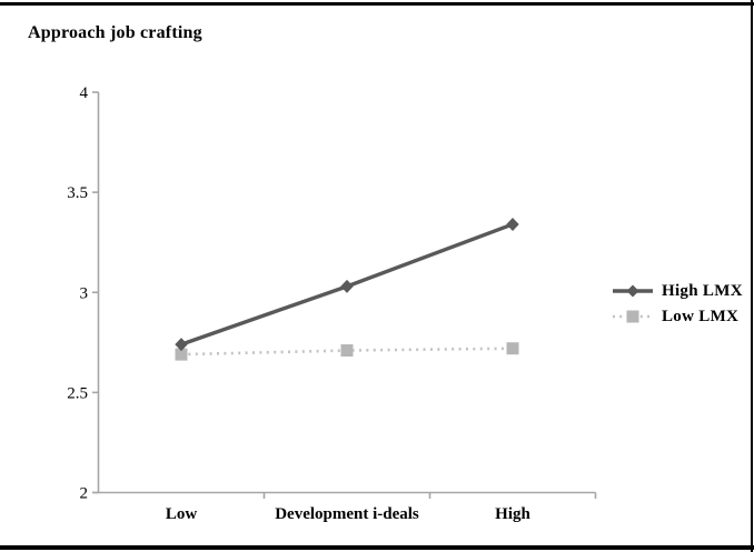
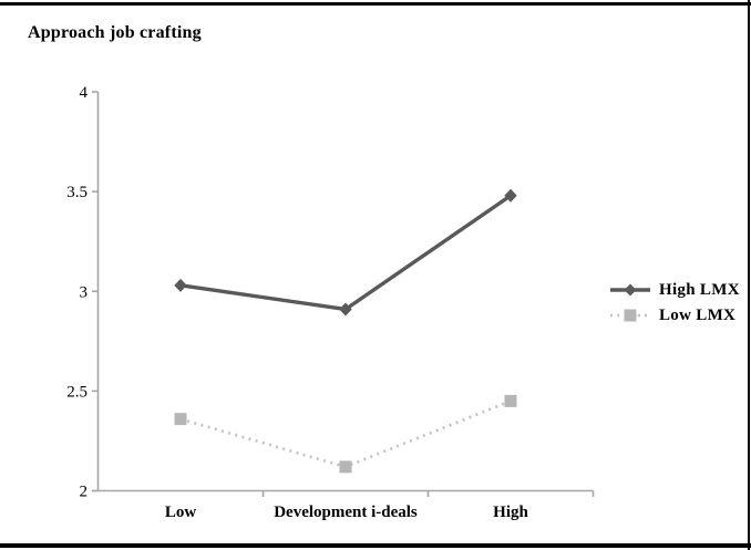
High LMX/Low: 2.74 -> 3.03
Low LMX/Low: 2.69 -> 2.36
High LMX/Development i-deals: 3.03 -> 2.91
Low LMX/Development i-deals: 2.71 -> 2.12
High LMX/High: 3.34 -> 3.48
Low LMX/High: 2.72 -> 2.45
